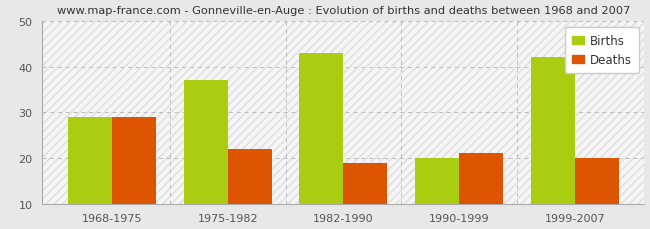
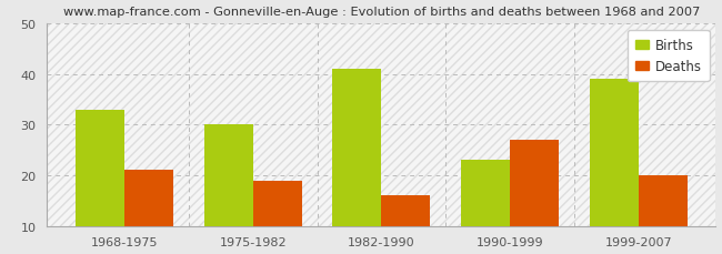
Births/1968-1975: 29 -> 33
Deaths/1968-1975: 29 -> 21
Births/1975-1982: 37 -> 30
Deaths/1975-1982: 22 -> 19
Births/1982-1990: 43 -> 41
Deaths/1982-1990: 19 -> 16
Births/1990-1999: 20 -> 23
Deaths/1990-1999: 21 -> 27
Births/1999-2007: 42 -> 39
